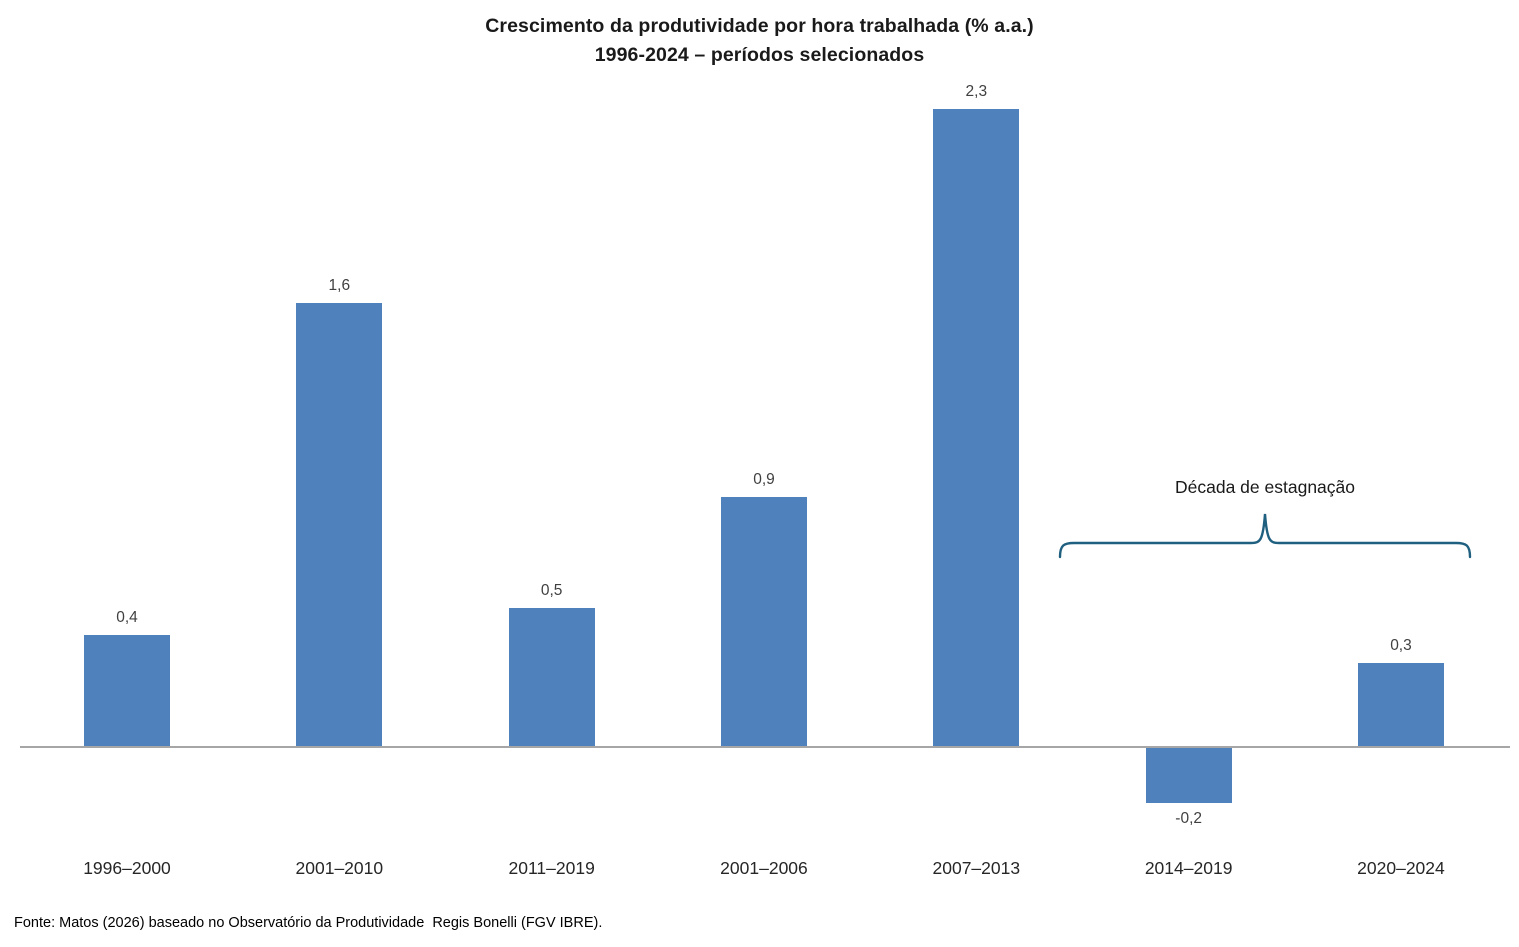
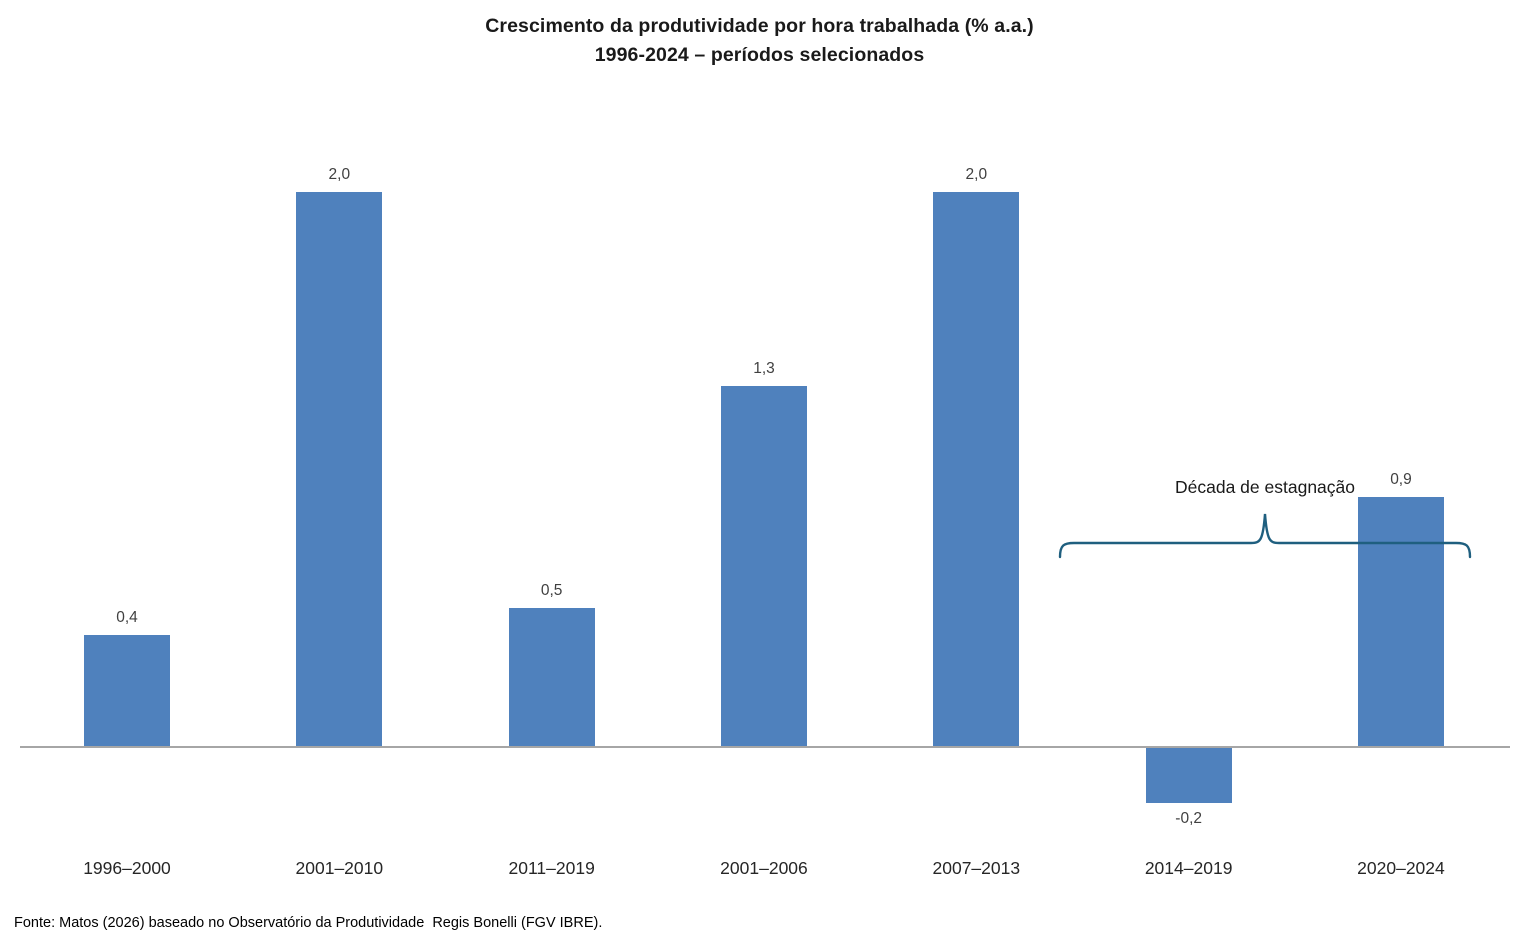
2001–2010: 1,6 -> 2,0
2001–2006: 0,9 -> 1,3
2007–2013: 2,3 -> 2,0
2020–2024: 0,3 -> 0,9
